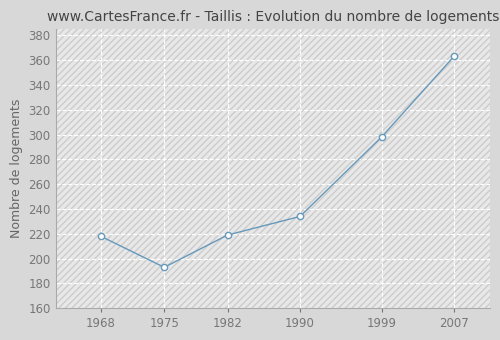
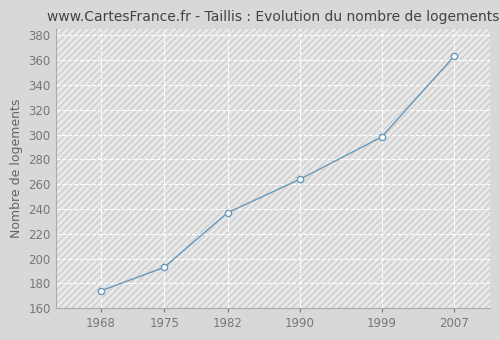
1968: 218 -> 174
1982: 219 -> 237
1990: 234 -> 264
